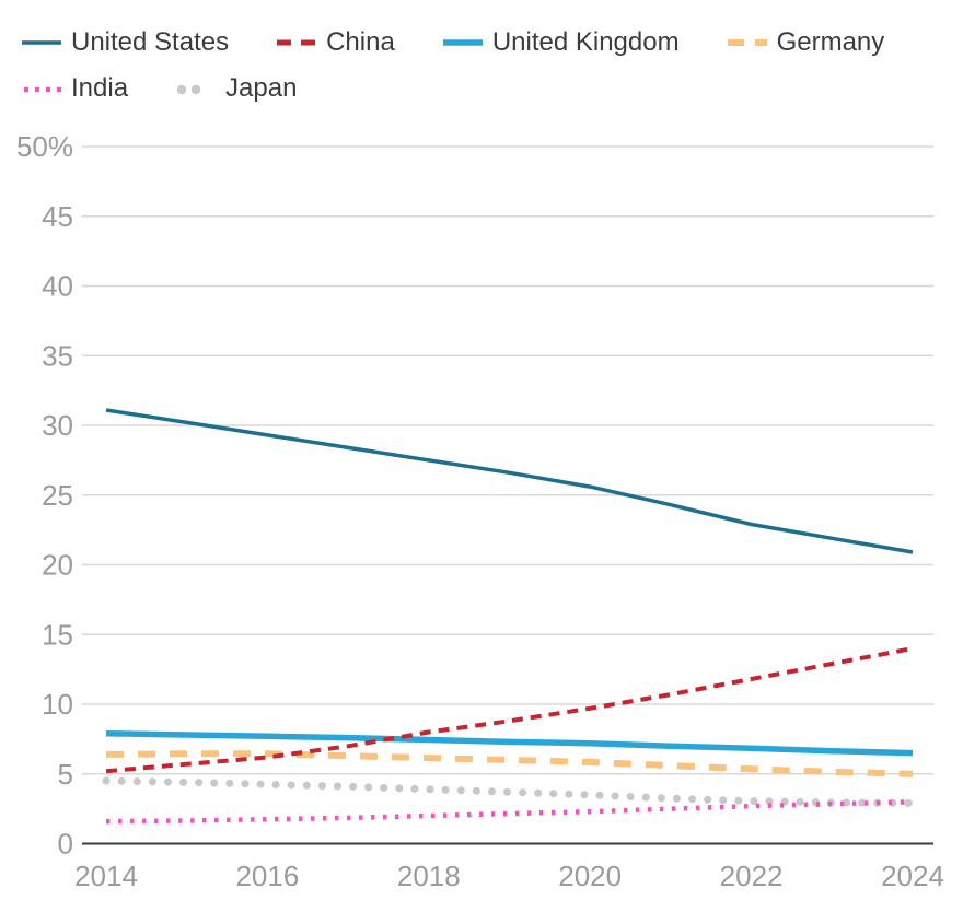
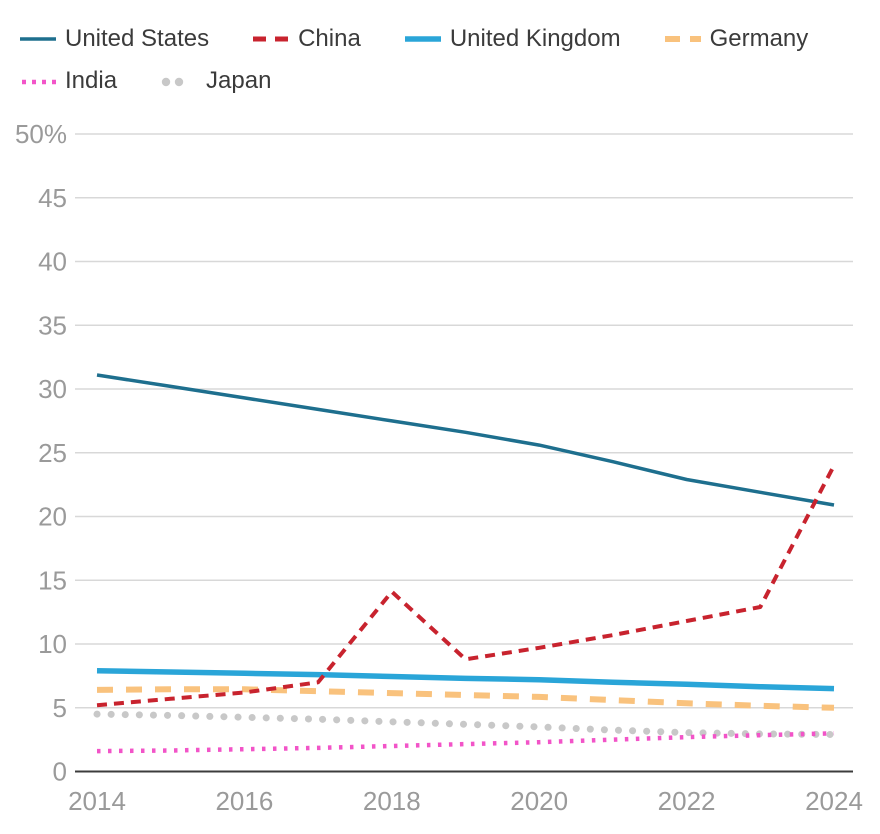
China/2018: 8.0% -> 14.1%
China/2024: 14.0% -> 24.0%
